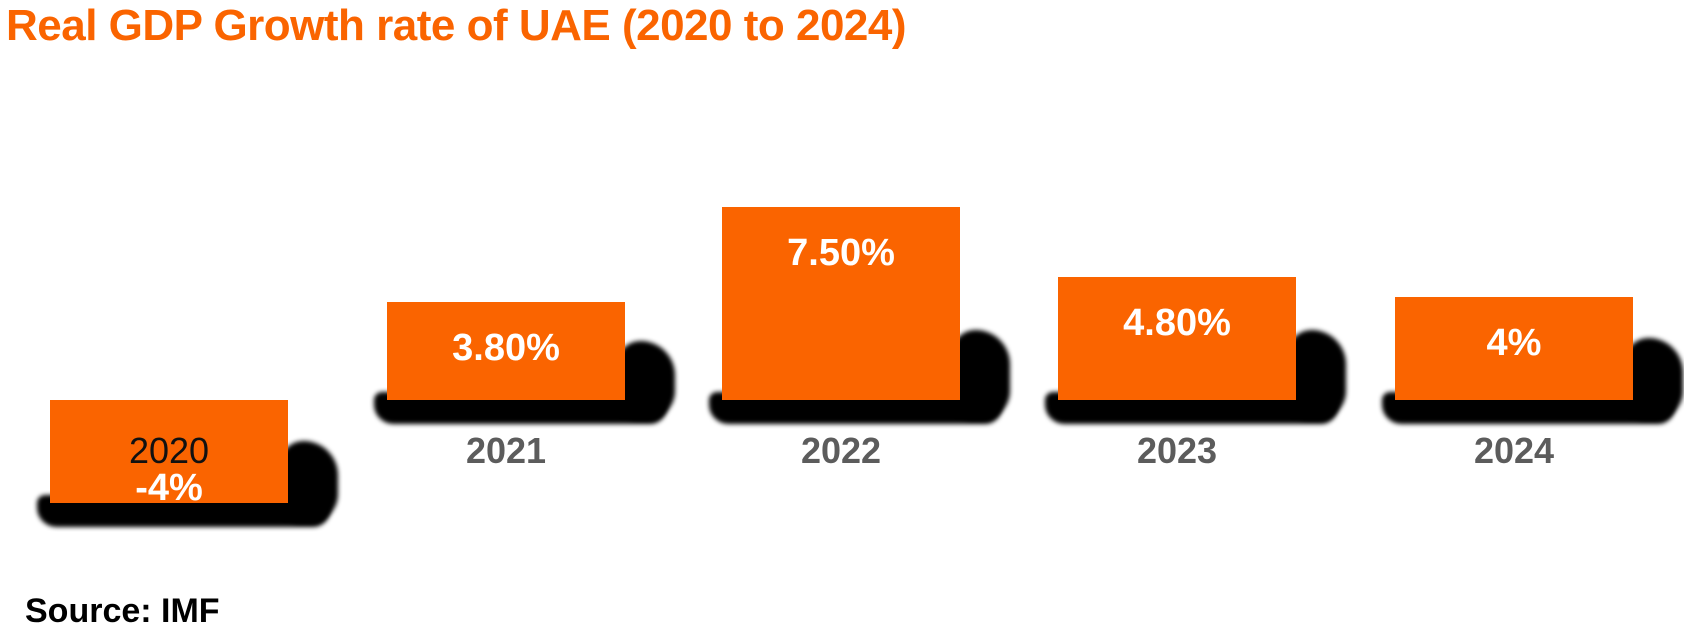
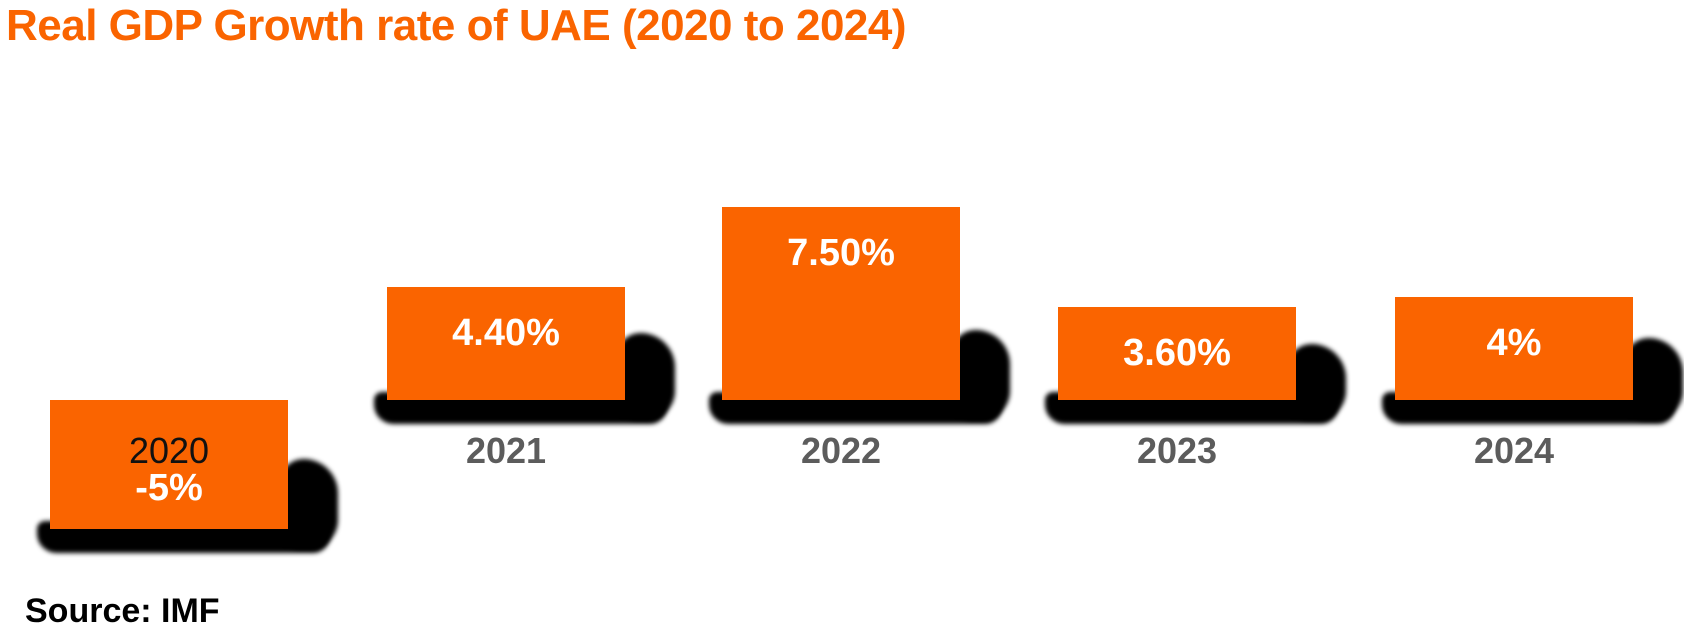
2020: -4% -> -5%
2021: 3.80% -> 4.40%
2023: 4.80% -> 3.60%
